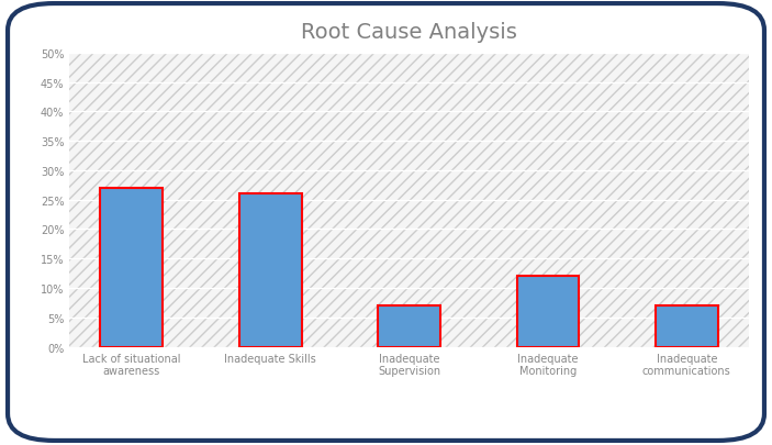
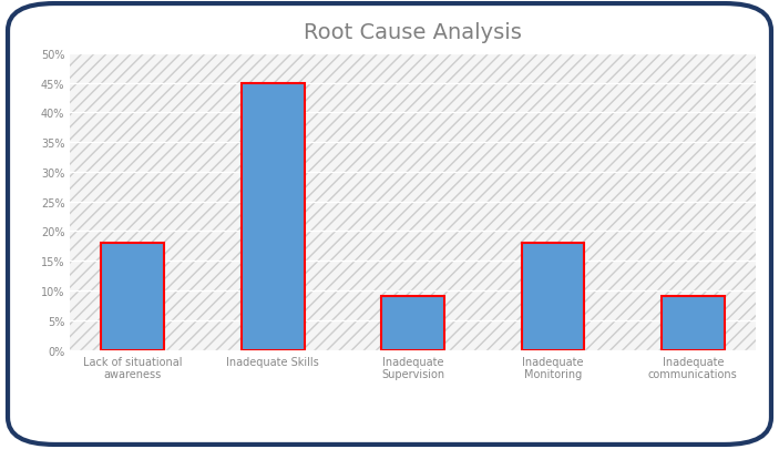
Lack of situational awareness: 27% -> 18%
Inadequate Skills: 26% -> 45%
Inadequate Supervision: 7% -> 9%
Inadequate Monitoring: 12% -> 18%
Inadequate communications: 7% -> 9%
